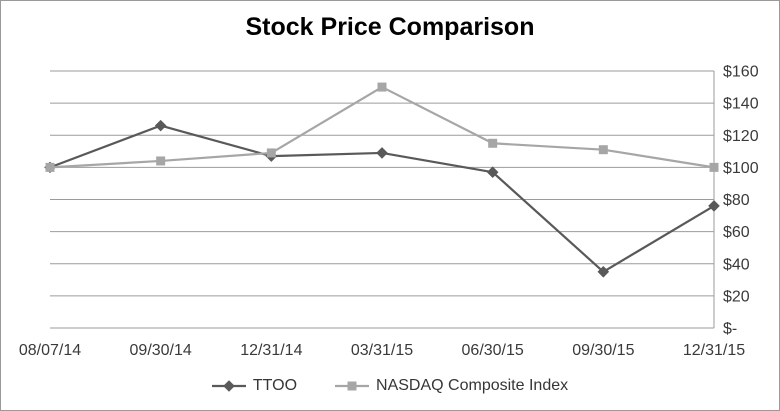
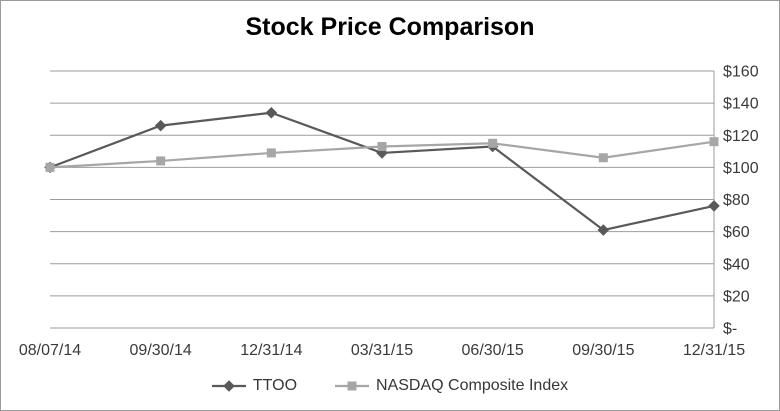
TTOO/12/31/14: $107 -> $134
NASDAQ Composite Index/03/31/15: $150 -> $113
TTOO/06/30/15: $97 -> $113
TTOO/09/30/15: $35 -> $61
NASDAQ Composite Index/09/30/15: $111 -> $106
NASDAQ Composite Index/12/31/15: $100 -> $116
